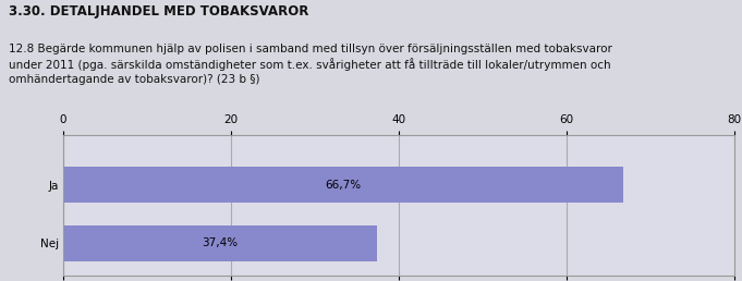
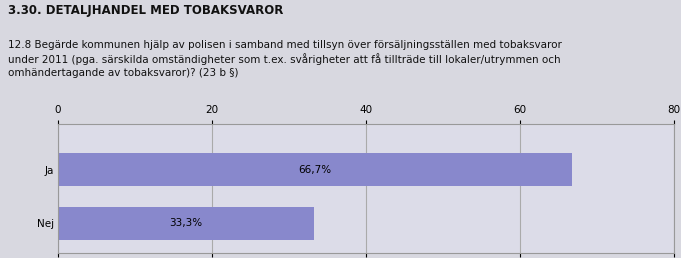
Nej: 37,4% -> 33,3%
